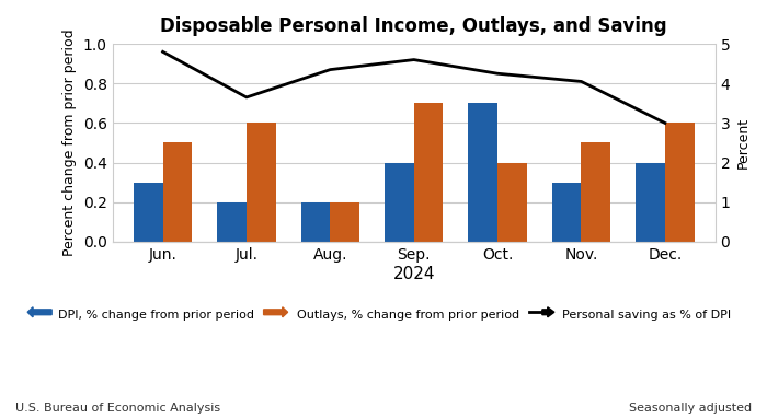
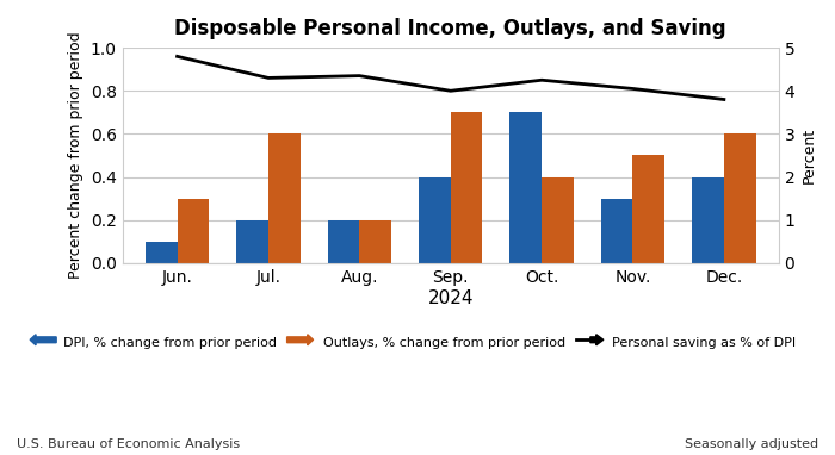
DPI, % change from prior period/Jun.: 0.3 -> 0.1
Outlays, % change from prior period/Jun.: 0.5 -> 0.3
Personal saving as % of DPI/Jul.: 3.65 -> 4.30
Personal saving as % of DPI/Sep.: 4.60 -> 4.00
Personal saving as % of DPI/Dec.: 3.00 -> 3.80
